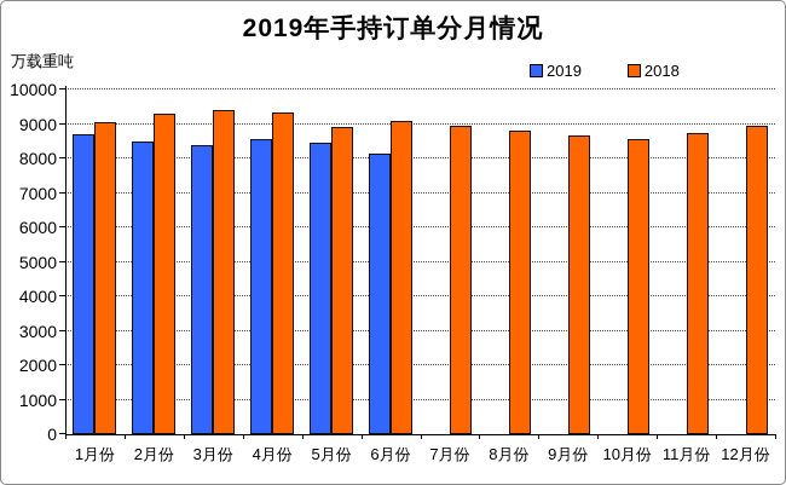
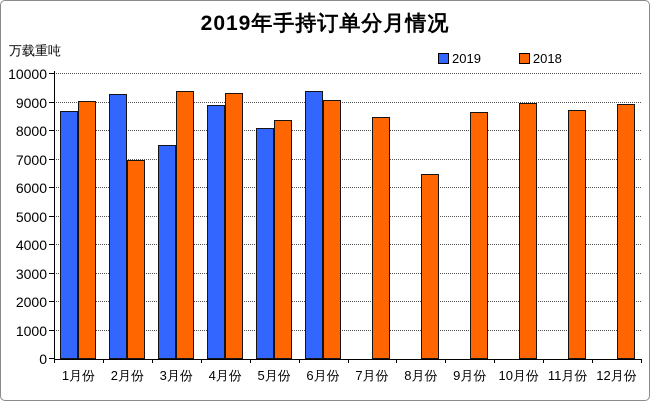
2019/2月份: 8500 -> 9300
2018/2月份: 9300 -> 7000
2019/3月份: 8400 -> 7500
2019/4月份: 8600 -> 8900
2019/5月份: 8400 -> 8100
2018/5月份: 8900 -> 8400
2019/6月份: 8200 -> 9400
2018/7月份: 9000 -> 8500
2018/8月份: 8800 -> 6500
2018/10月份: 8600 -> 9000
